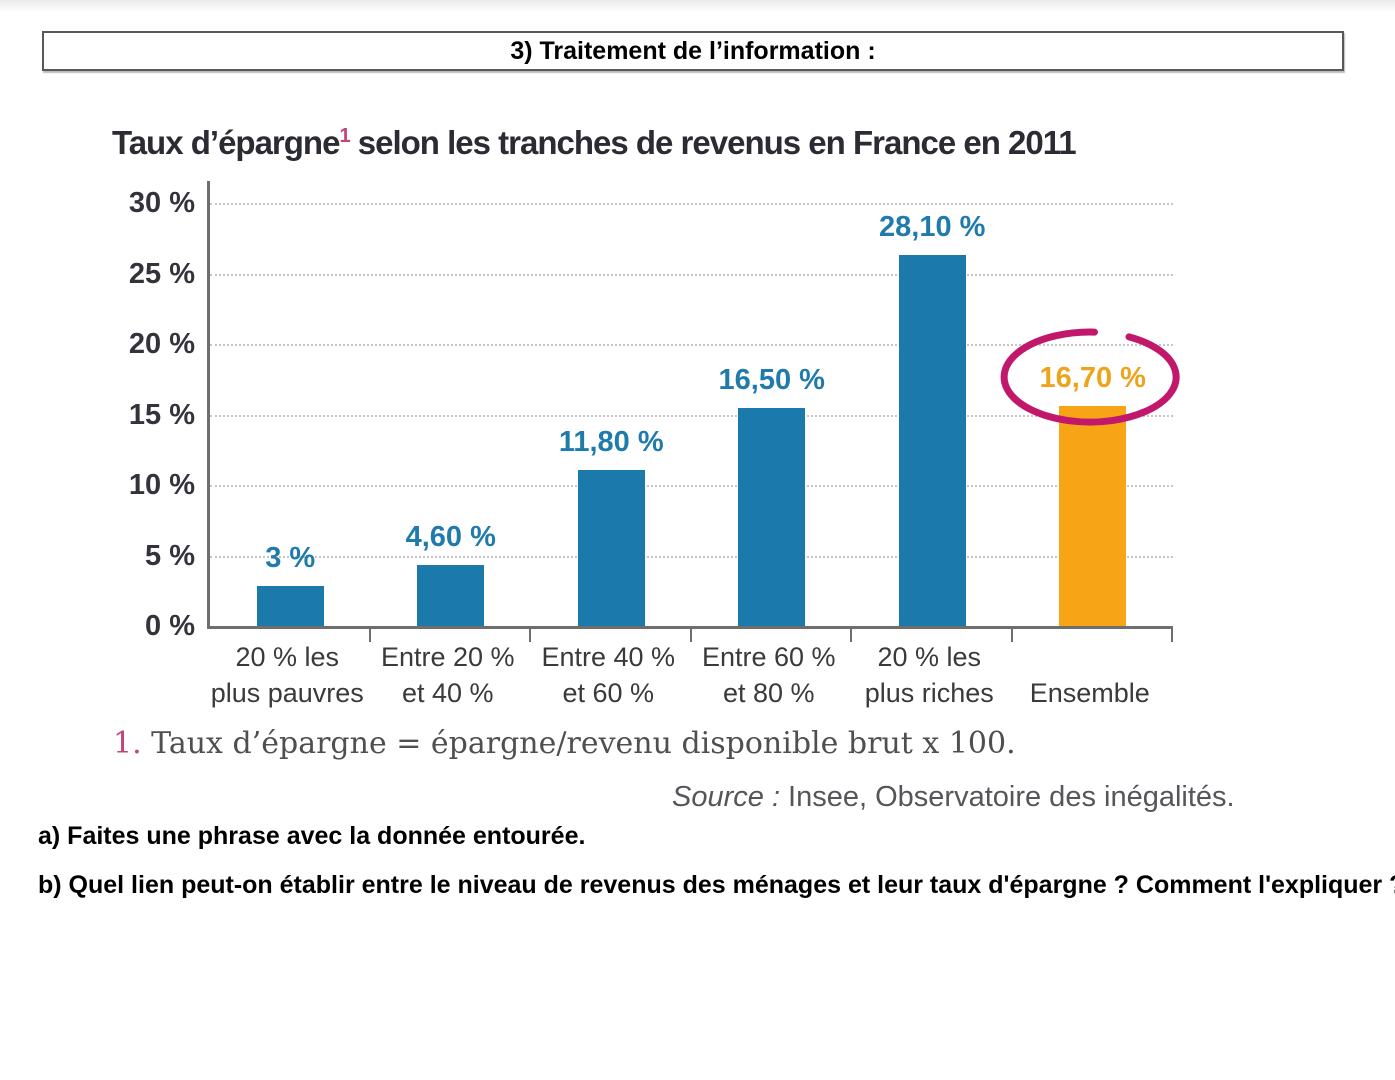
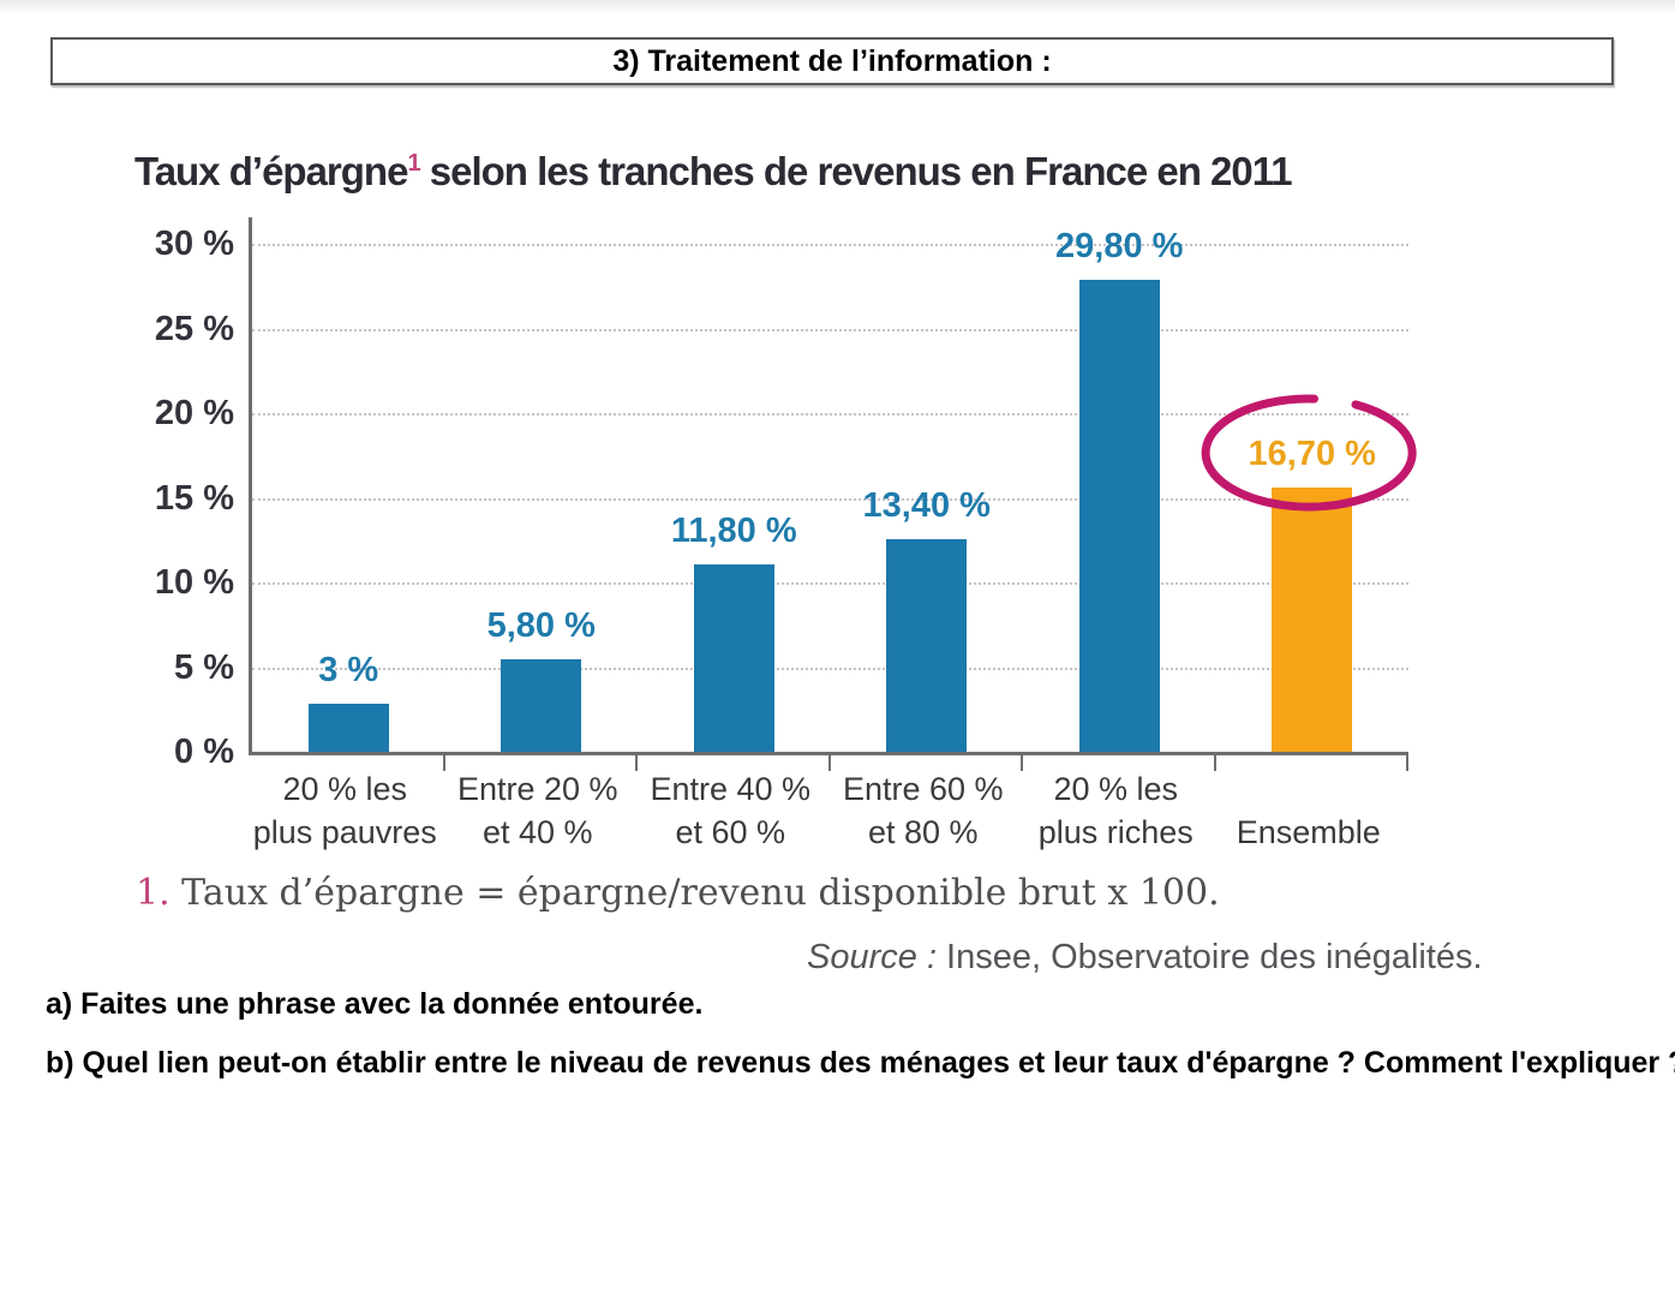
Entre 20 % et 40 %: 4,60 -> 5,80
Entre 60 % et 80 %: 16,50 -> 13,40
20 % les plus riches: 28,10 -> 29,80
